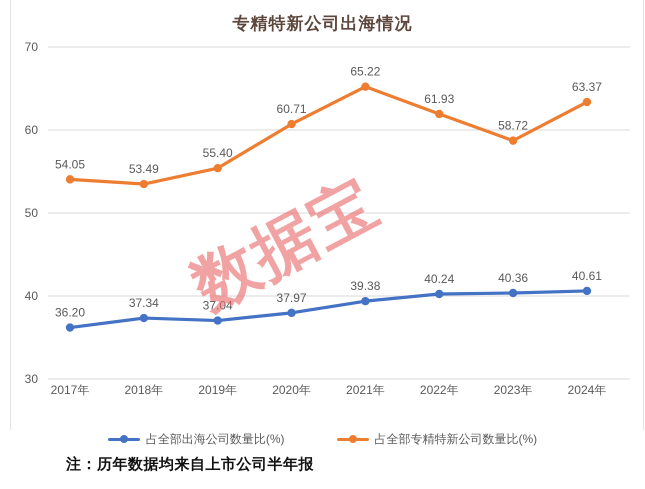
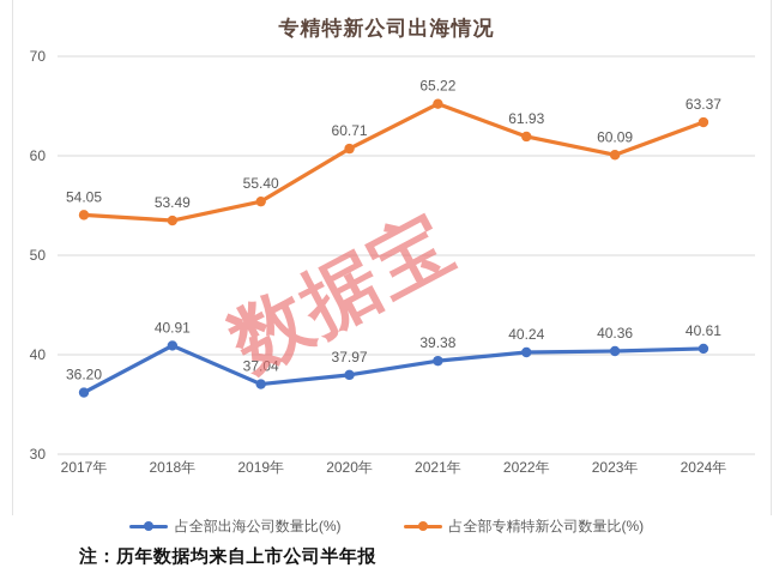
占全部出海公司数量比(%)/2018年: 37.34 -> 40.91
占全部专精特新公司数量比(%)/2023年: 58.72 -> 60.09
